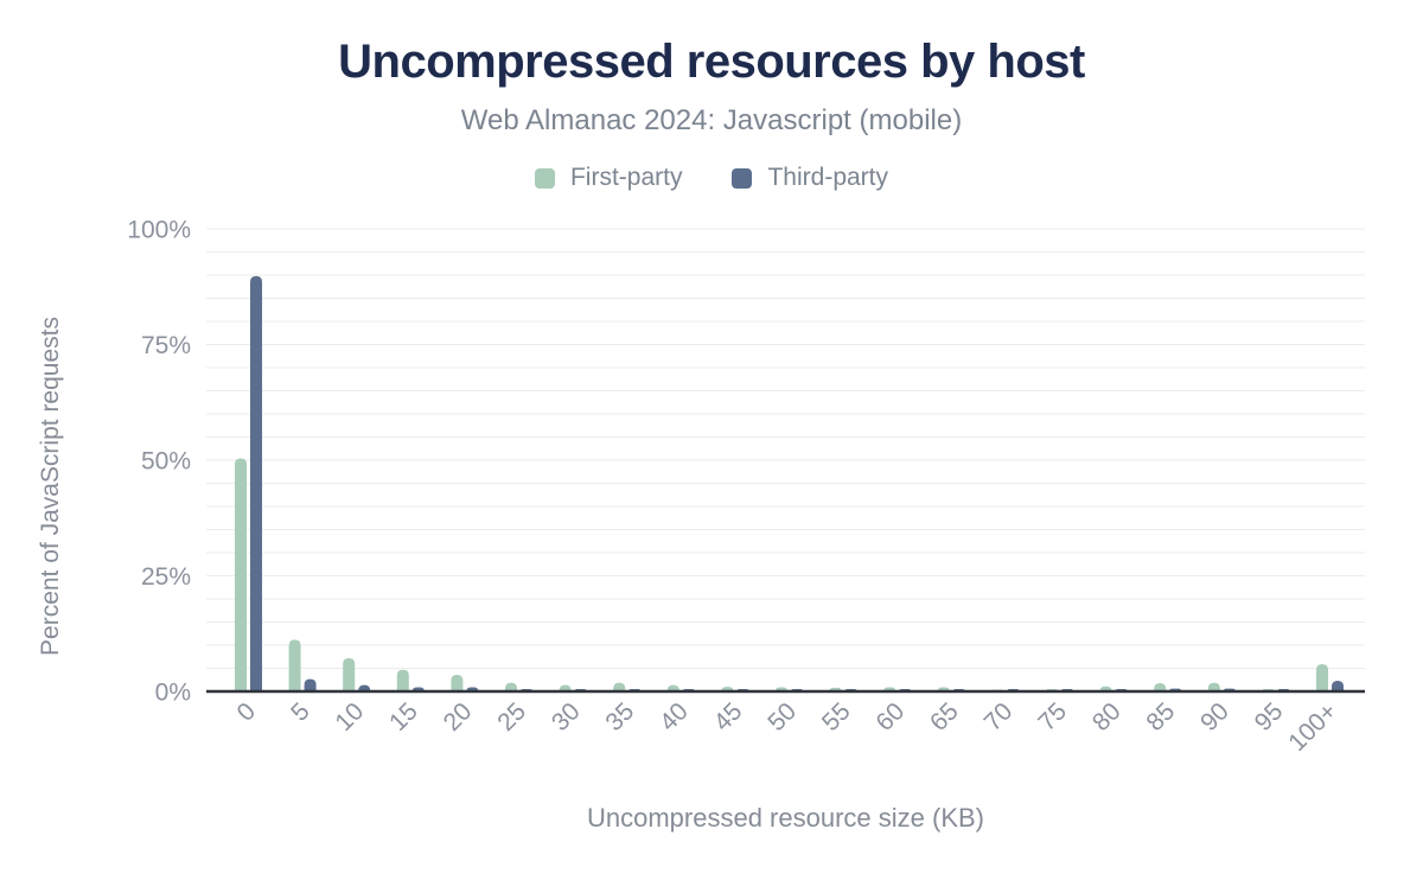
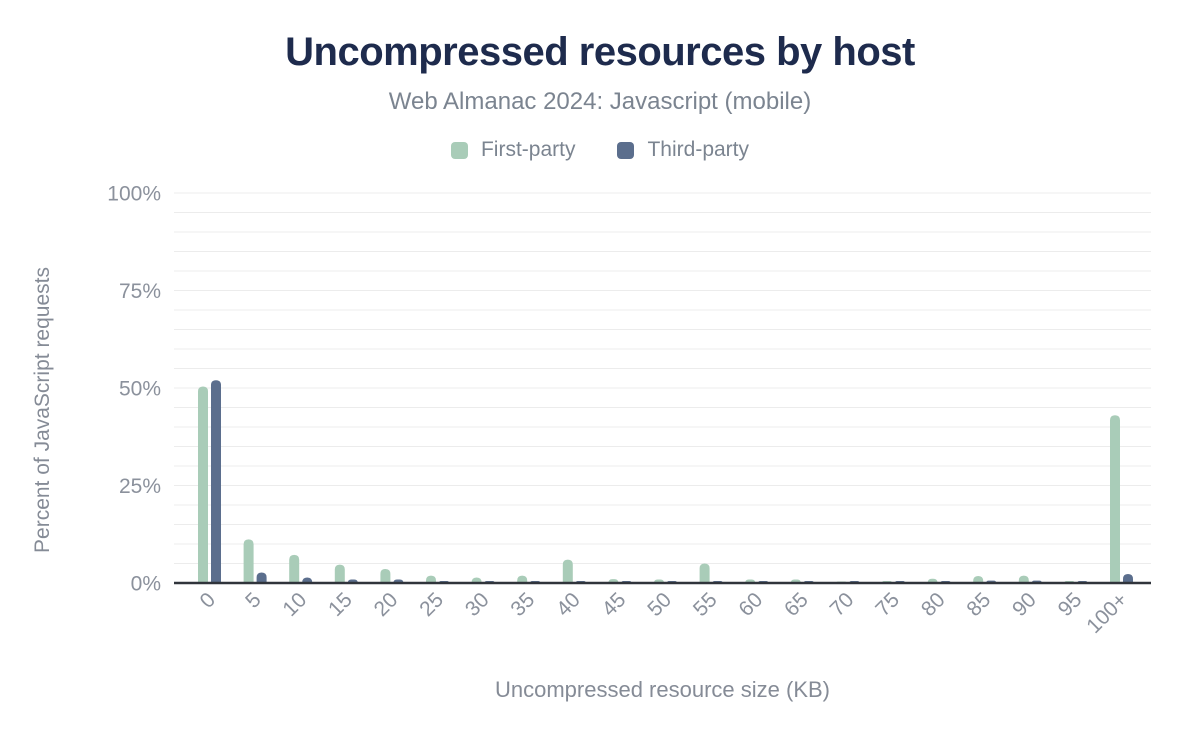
Third-party/0: 90% -> 52%
First-party/40: 1% -> 6%
First-party/55: 1% -> 5%
First-party/100+: 6% -> 43%
